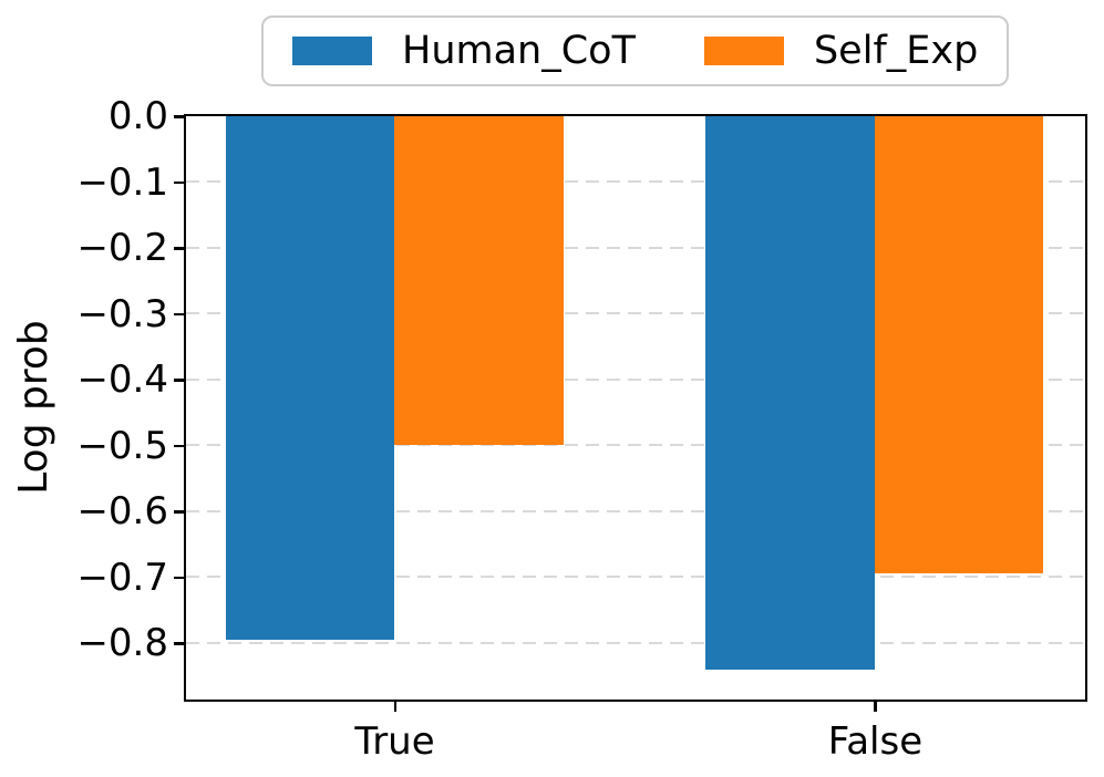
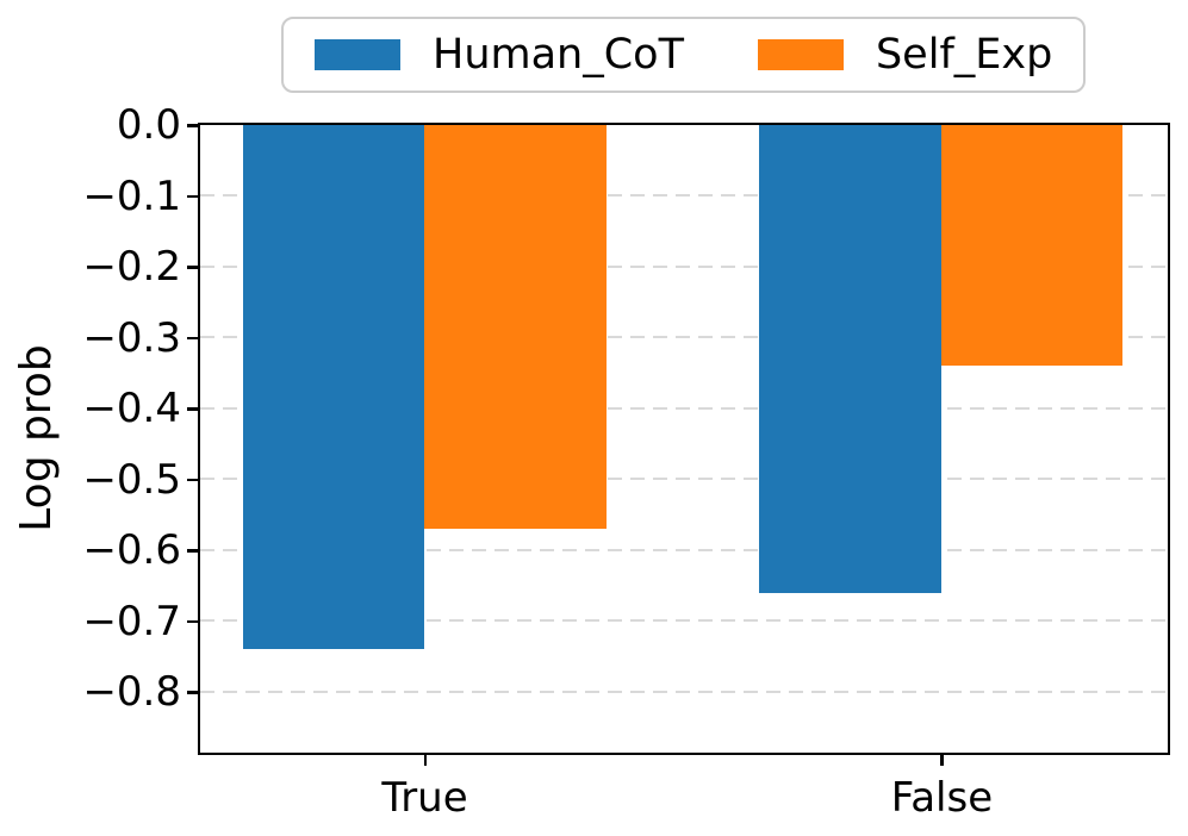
Human_CoT/True: -0.80 -> -0.74
Self_Exp/True: -0.50 -> -0.57
Human_CoT/False: -0.84 -> -0.66
Self_Exp/False: -0.69 -> -0.34
